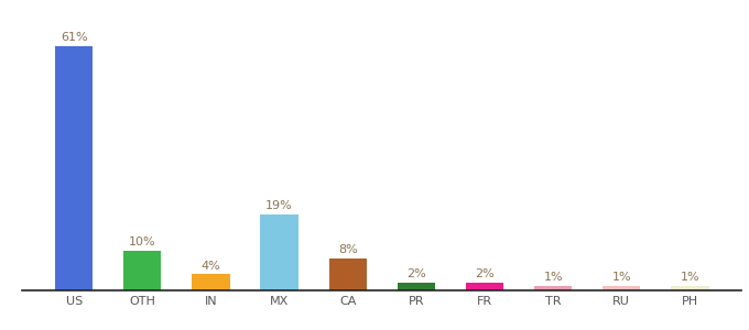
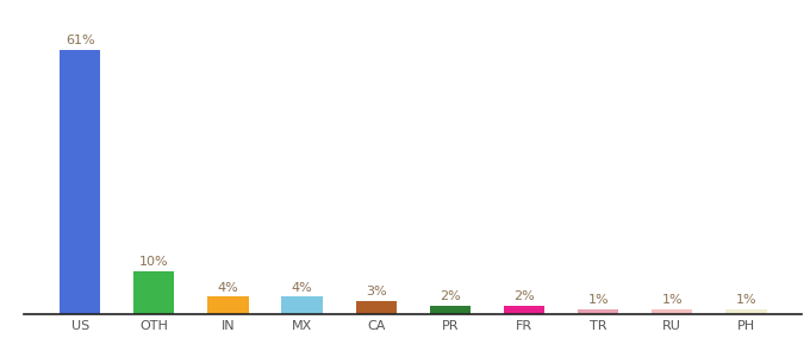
MX: 19% -> 4%
CA: 8% -> 3%
